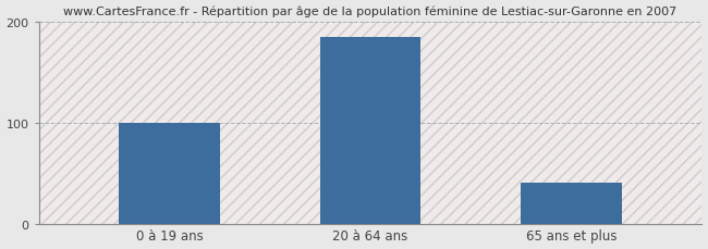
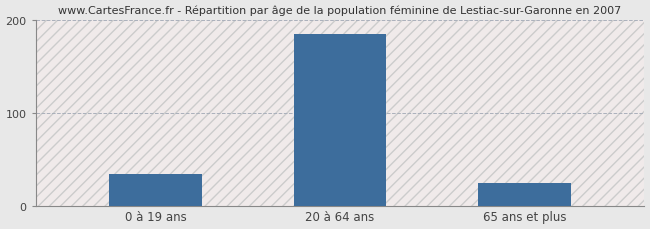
0 à 19 ans: 100 -> 34
65 ans et plus: 40 -> 24
